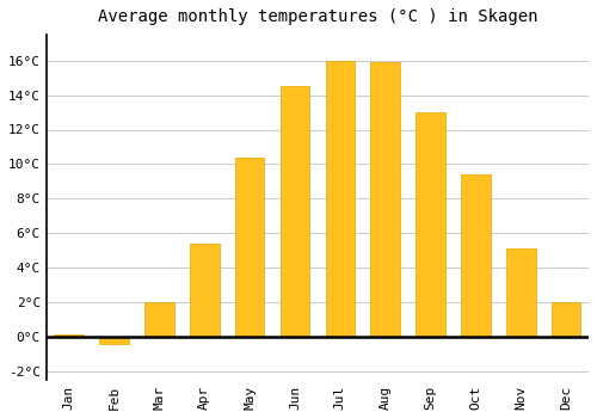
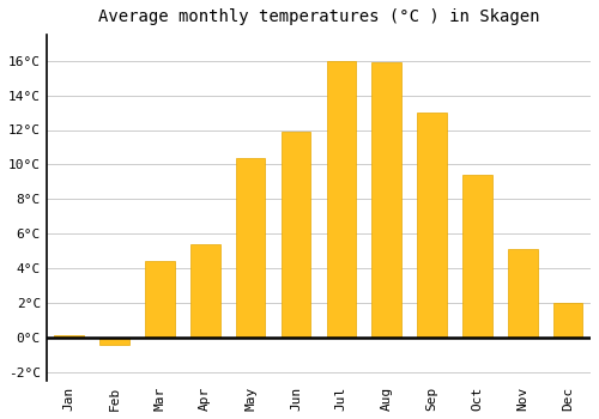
Mar: 2.0°C -> 4.4°C
Jun: 14.5°C -> 11.9°C
